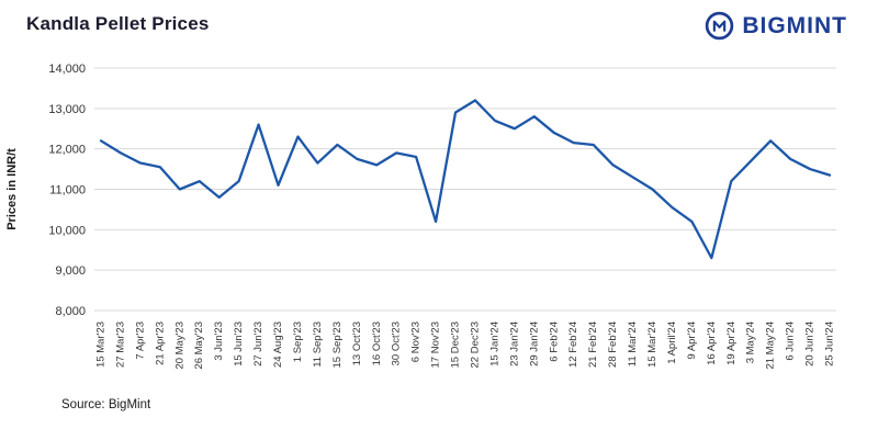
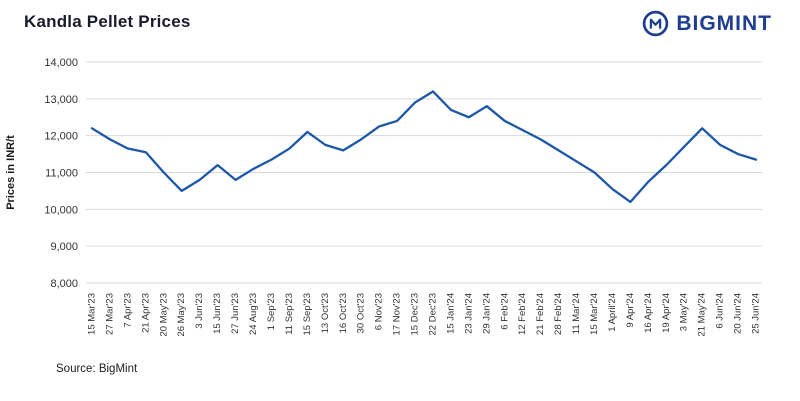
26 May'23: 11200 -> 10500
27 Jun'23: 12600 -> 10800
1 Sep'23: 12300 -> 11400
6 Nov'23: 11800 -> 12200
17 Nov'23: 10200 -> 12400
21 Feb'24: 12100 -> 11900
16 Apr'24: 9300 -> 10800
